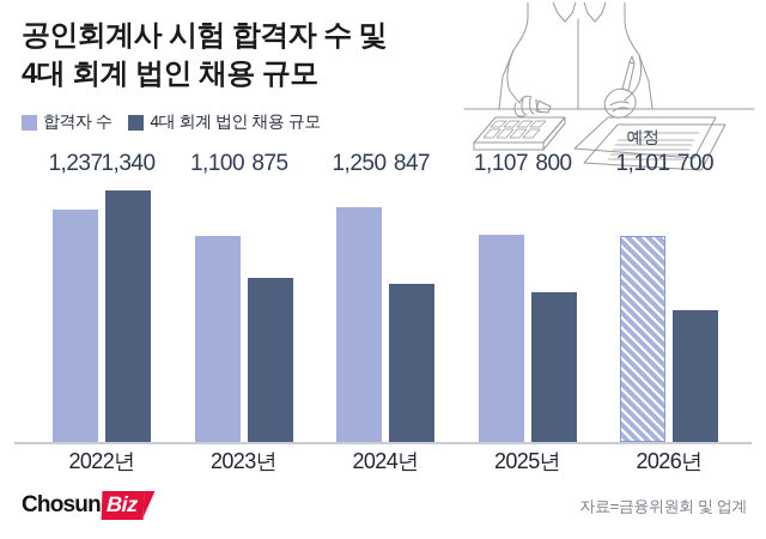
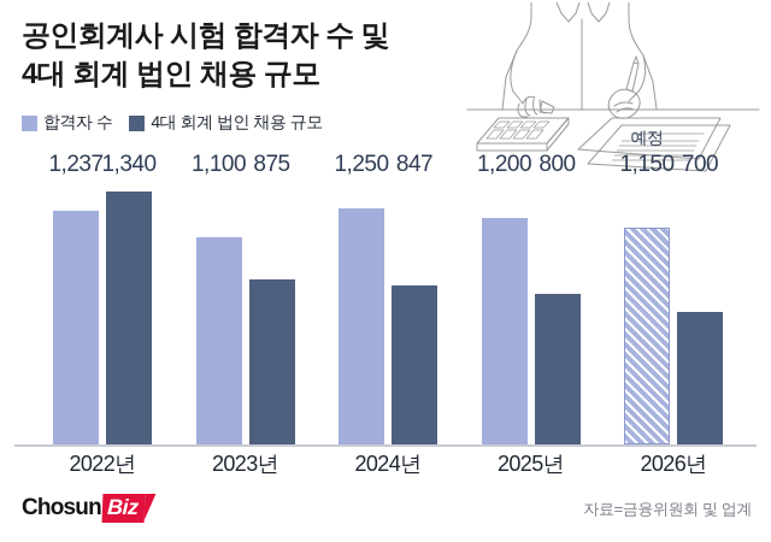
합격자 수/2025년: 1,107 -> 1,200
합격자 수/2026년: 1,101 -> 1,150
